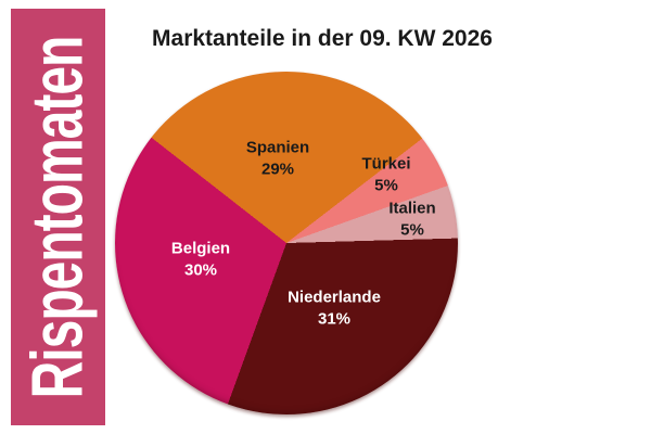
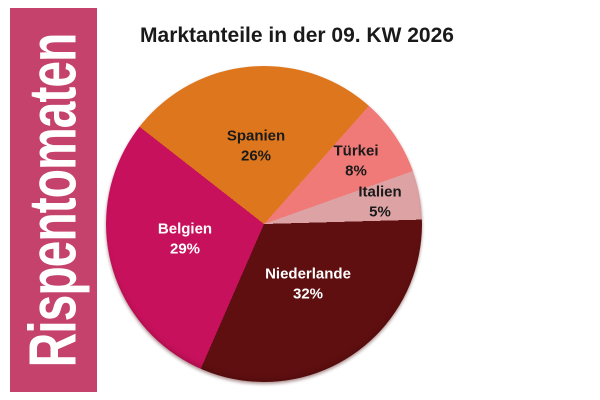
Spanien: 29% -> 26%
Türkei: 5% -> 8%
Niederlande: 31% -> 32%
Belgien: 30% -> 29%
